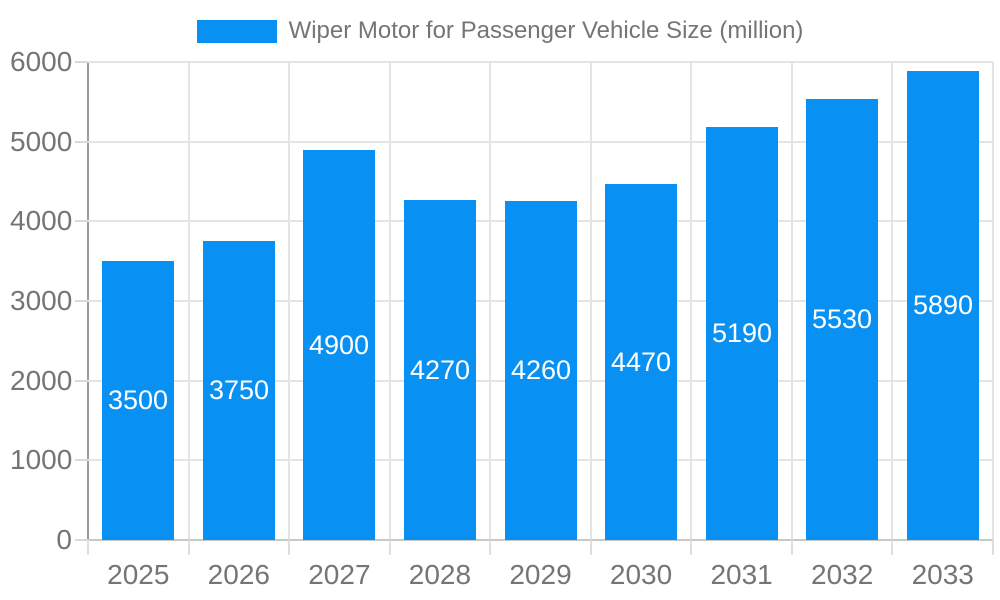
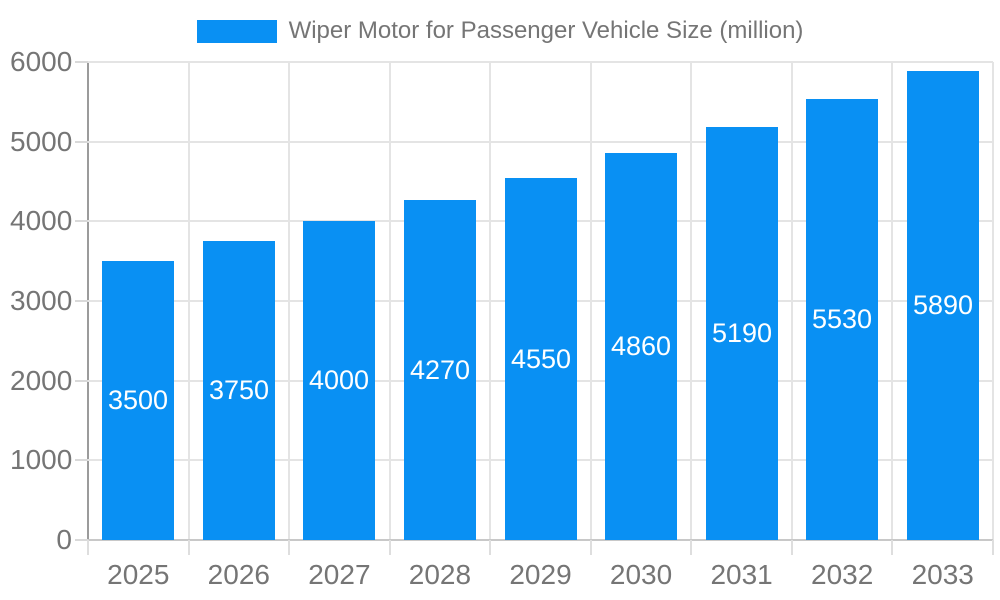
2027: 4900 -> 4000
2029: 4260 -> 4550
2030: 4470 -> 4860
